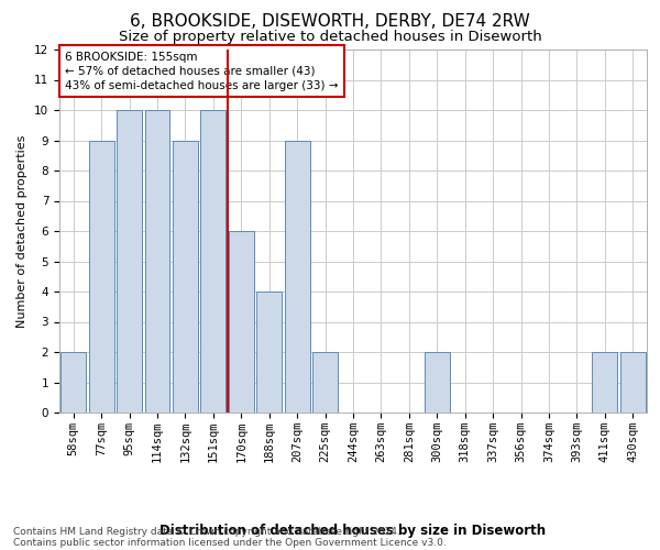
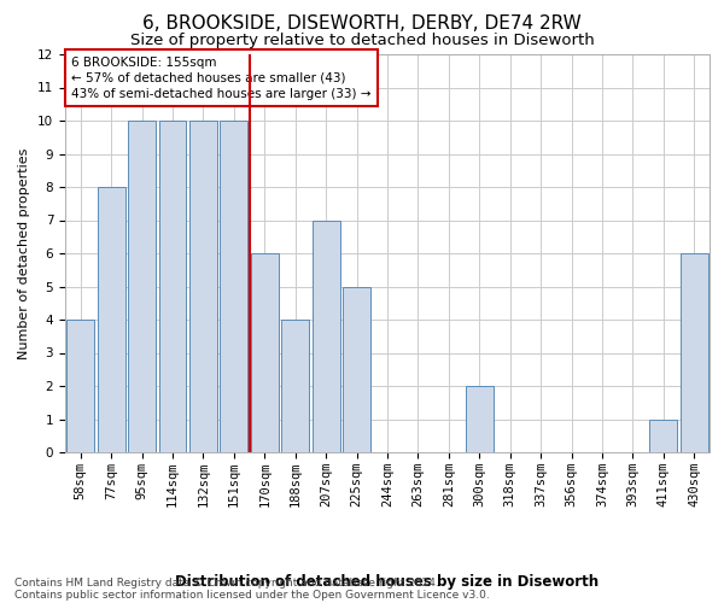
58sqm: 2 -> 4
77sqm: 9 -> 8
132sqm: 9 -> 10
207sqm: 9 -> 7
225sqm: 2 -> 5
411sqm: 2 -> 1
430sqm: 2 -> 6
